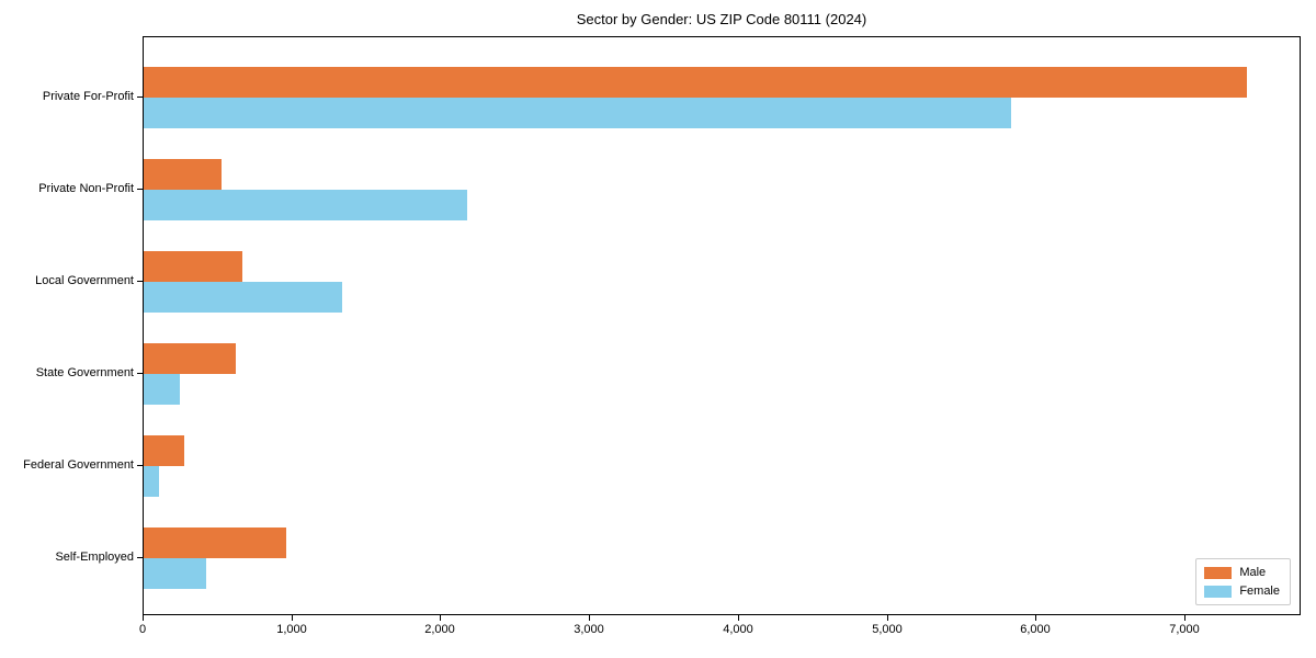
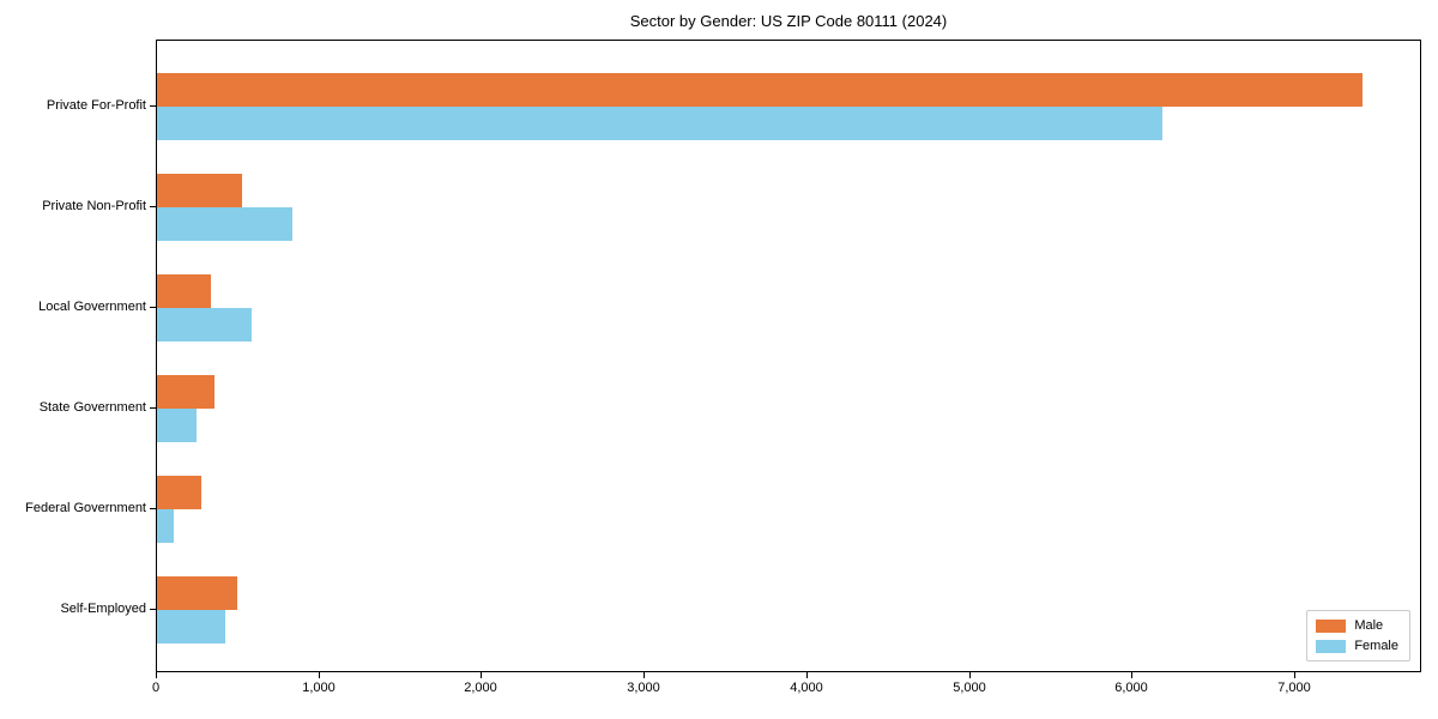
Female/Private For-Profit: 5830 -> 6180
Female/Private Non-Profit: 2170 -> 840
Male/Local Government: 660 -> 330
Female/Local Government: 1330 -> 580
Male/State Government: 620 -> 360
Male/Self-Employed: 960 -> 490
